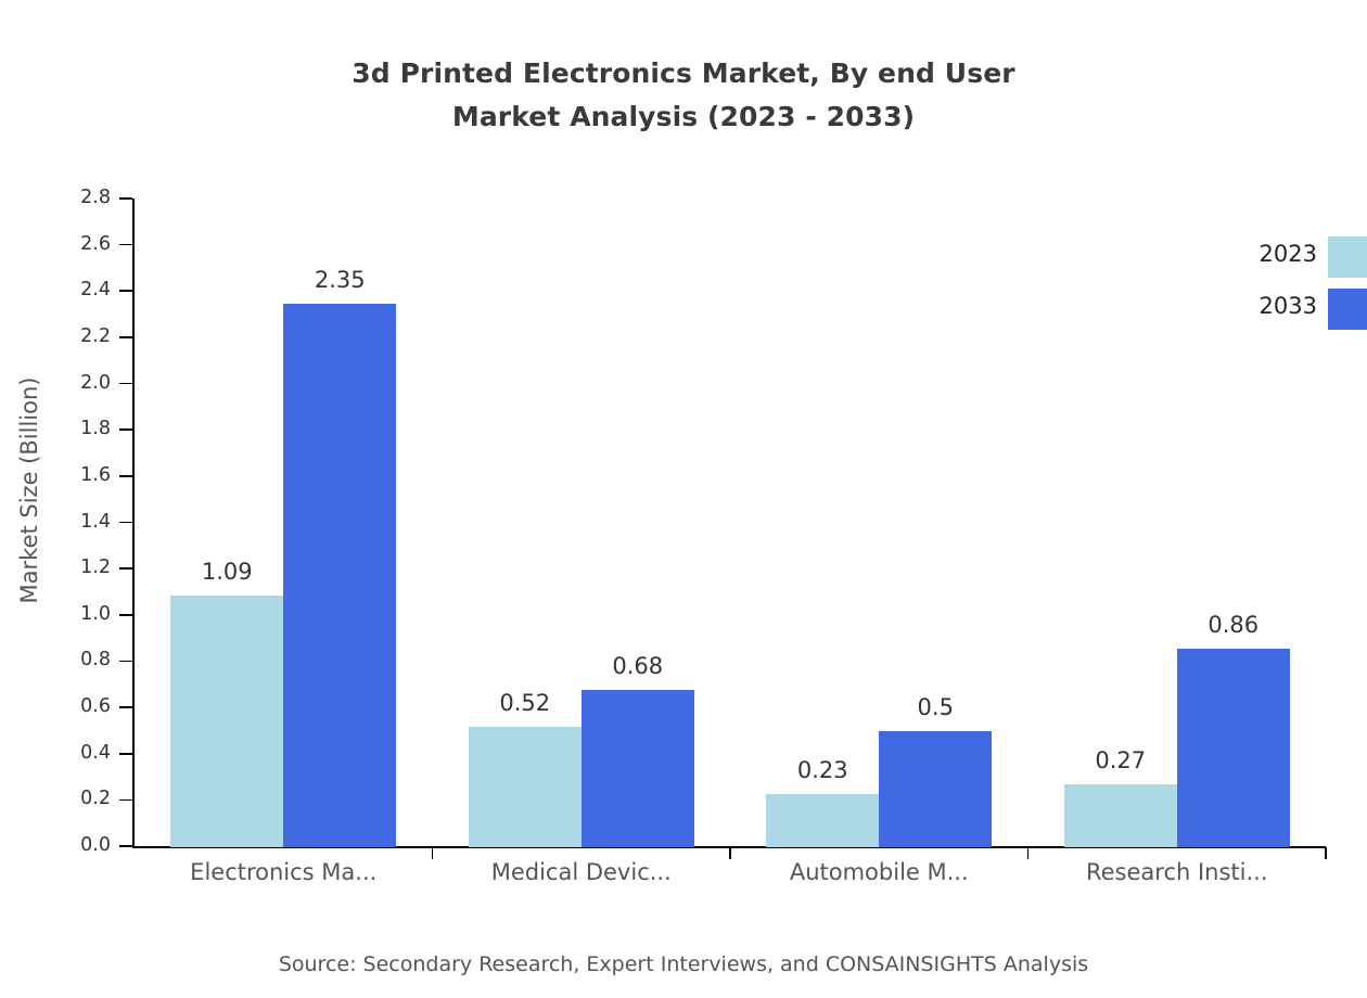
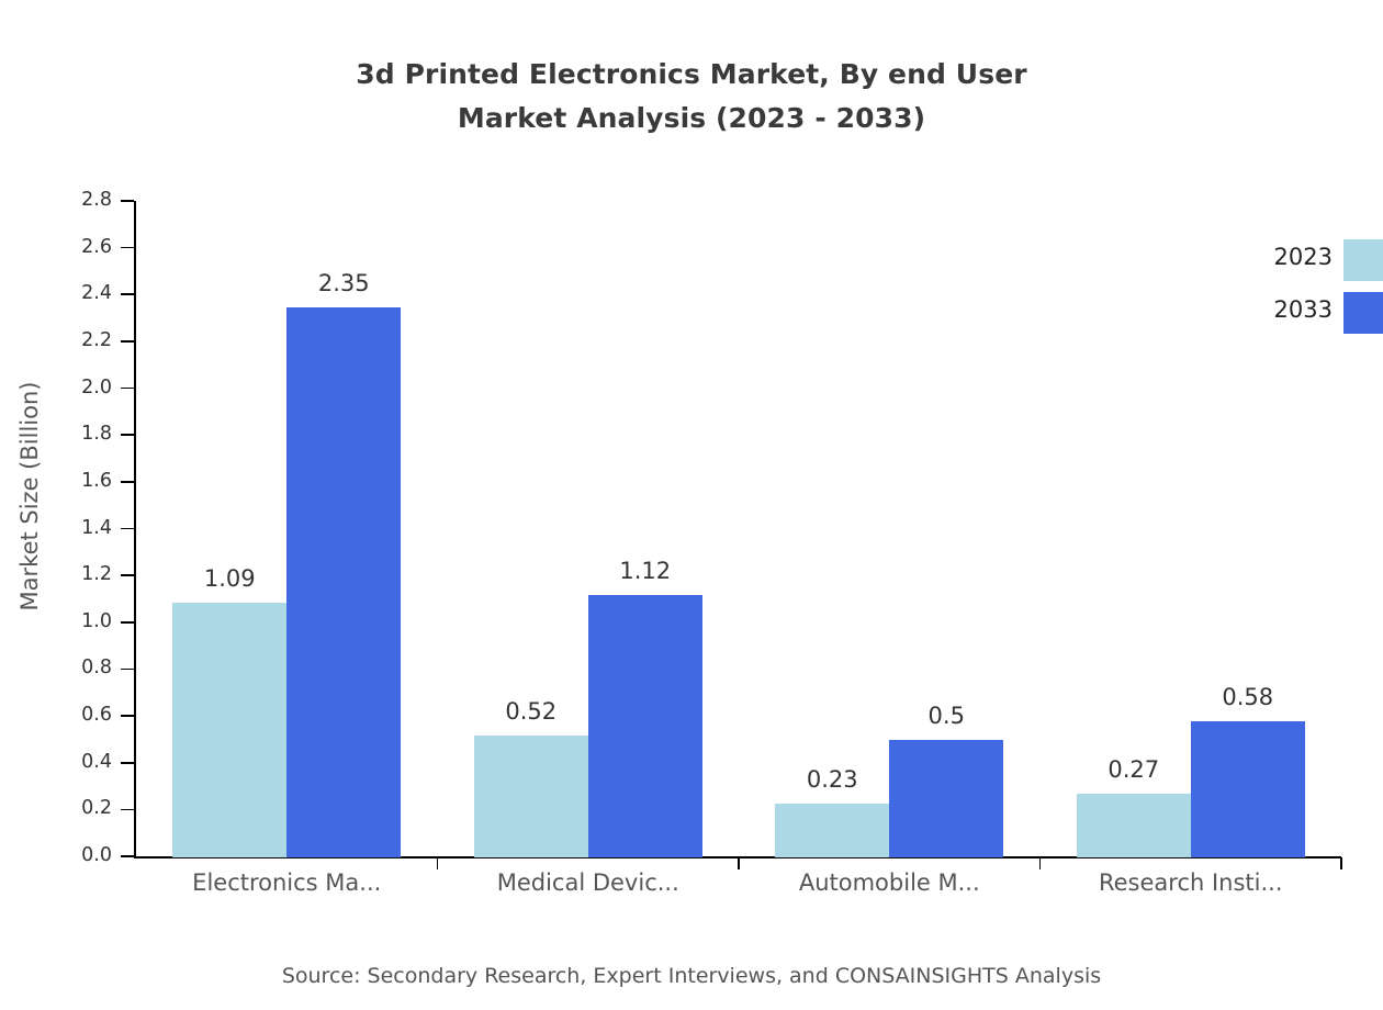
2033/Medical Devic...: 0.68 -> 1.12
2033/Research Insti...: 0.86 -> 0.58
